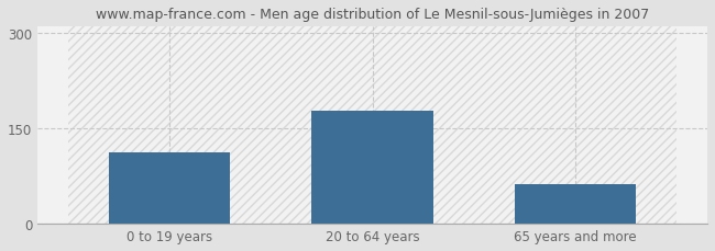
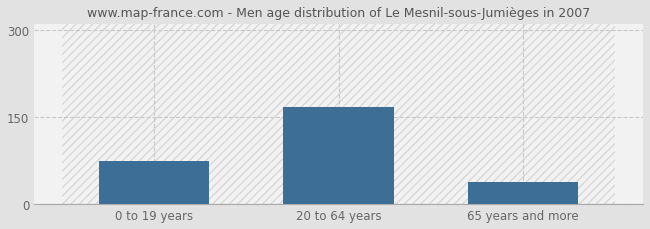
0 to 19 years: 112 -> 75
20 to 64 years: 178 -> 168
65 years and more: 62 -> 38
